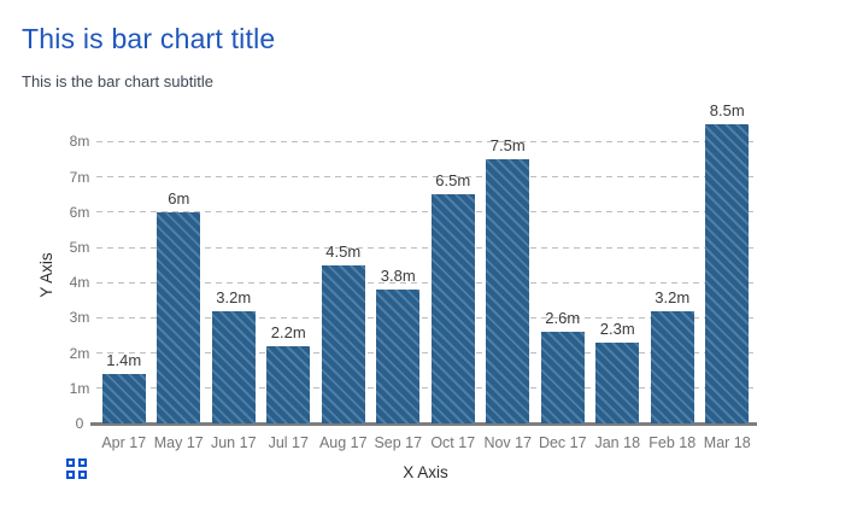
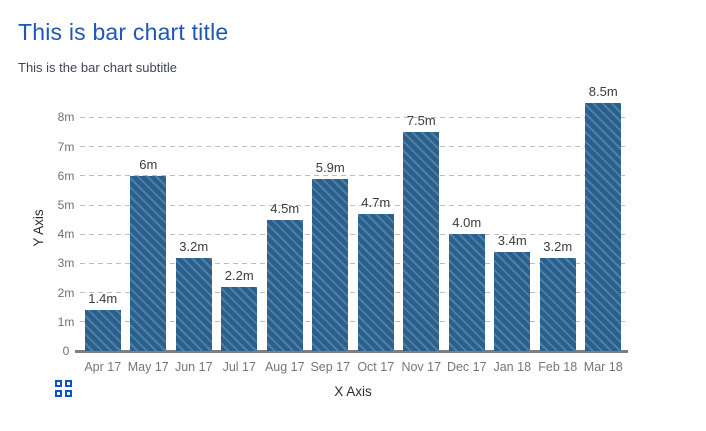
Sep 17: 3.8m -> 5.9m
Oct 17: 6.5m -> 4.7m
Dec 17: 2.6m -> 4.0m
Jan 18: 2.3m -> 3.4m
